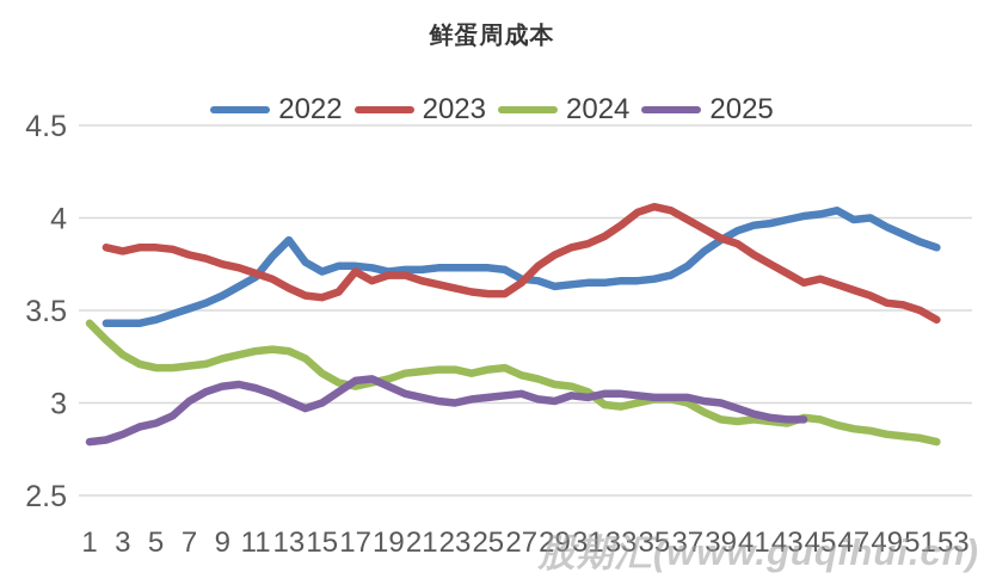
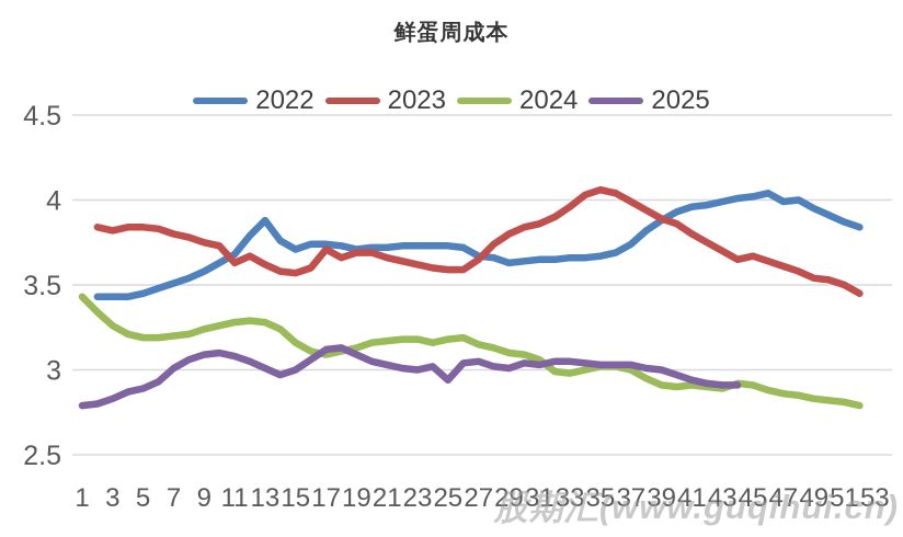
2023/11: 3.70 -> 3.63
2025/25: 3.03 -> 2.94
